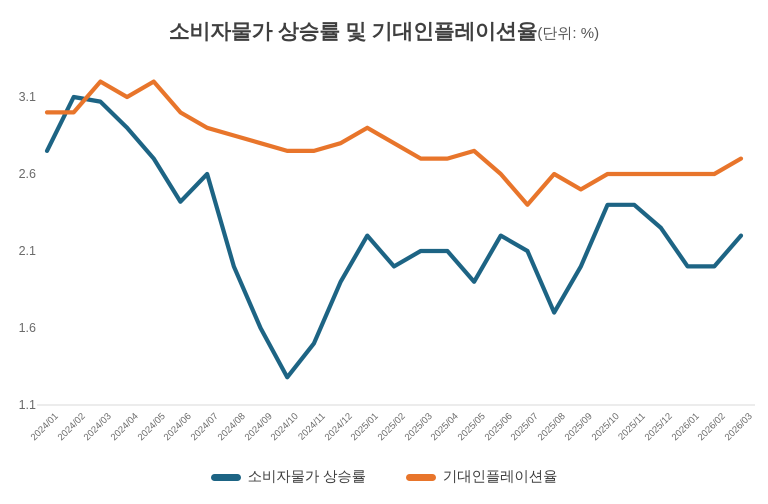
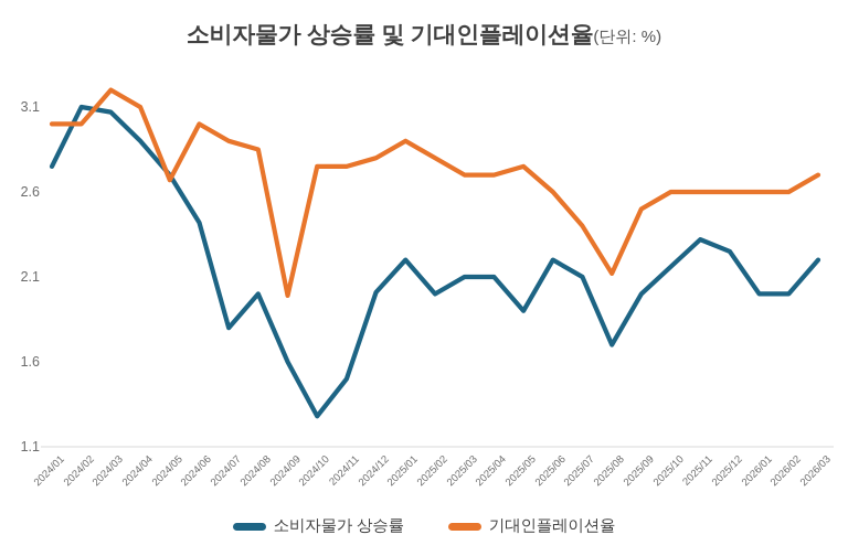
기대인플레이션율/2024/05: 3.20 -> 2.67
소비자물가 상승률/2024/07: 2.60 -> 1.80
기대인플레이션율/2024/09: 2.80 -> 1.99
소비자물가 상승률/2024/12: 1.90 -> 2.01
기대인플레이션율/2025/08: 2.60 -> 2.12
소비자물가 상승률/2025/10: 2.40 -> 2.16
소비자물가 상승률/2025/11: 2.40 -> 2.32
